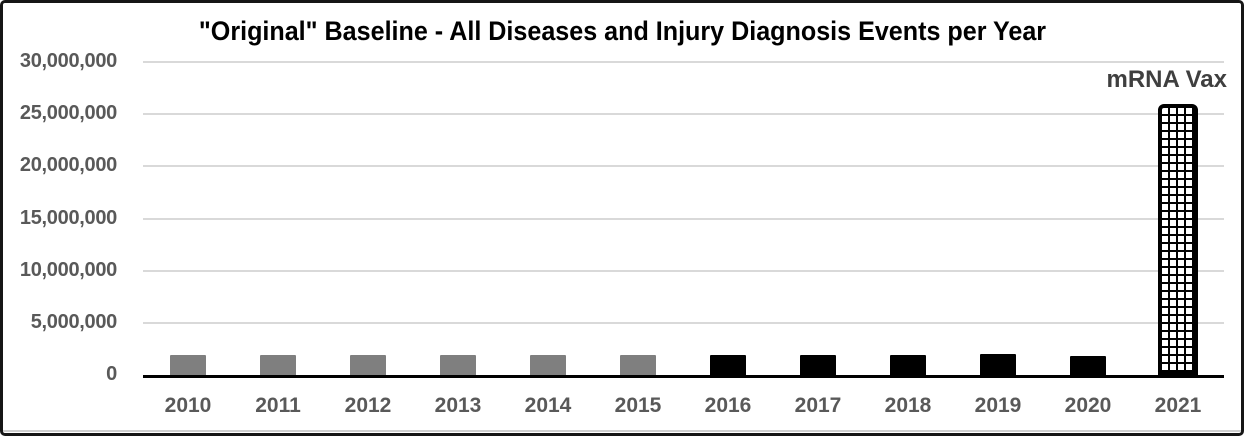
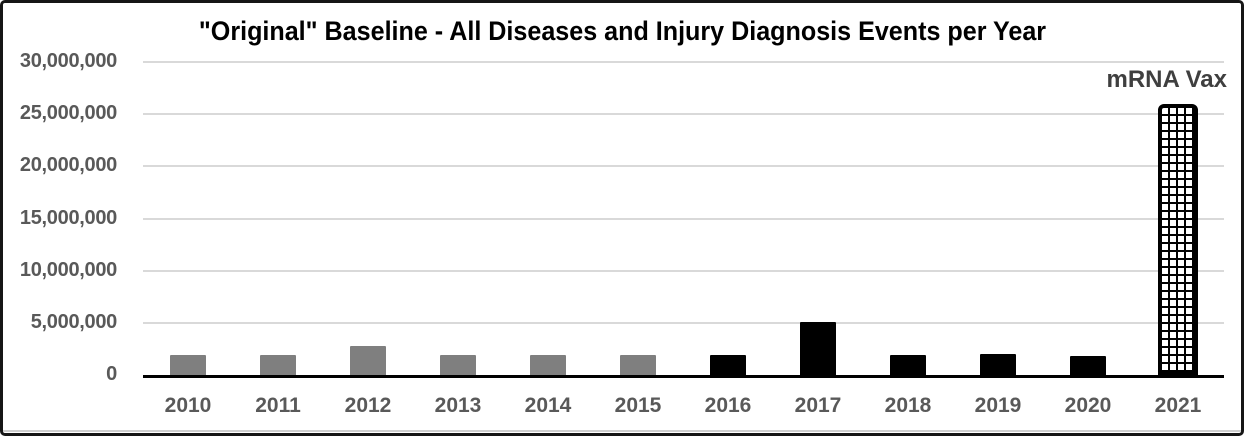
2012: 1900000 -> 2800000
2017: 1900000 -> 5100000
